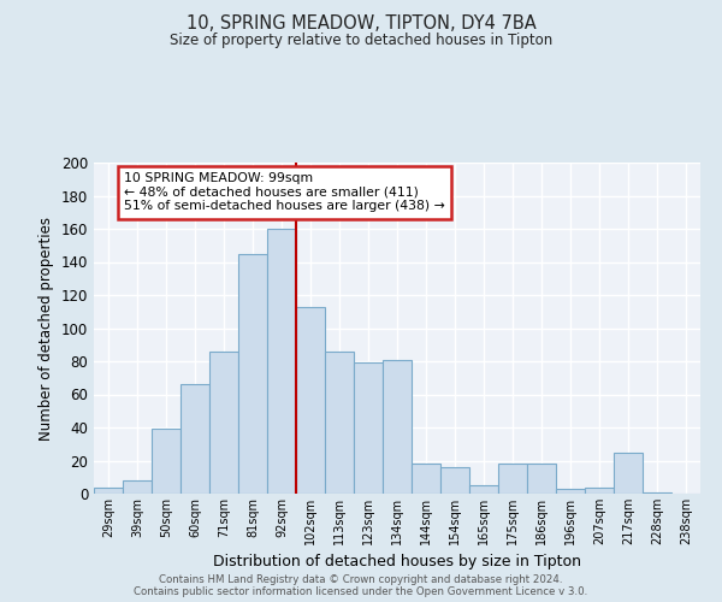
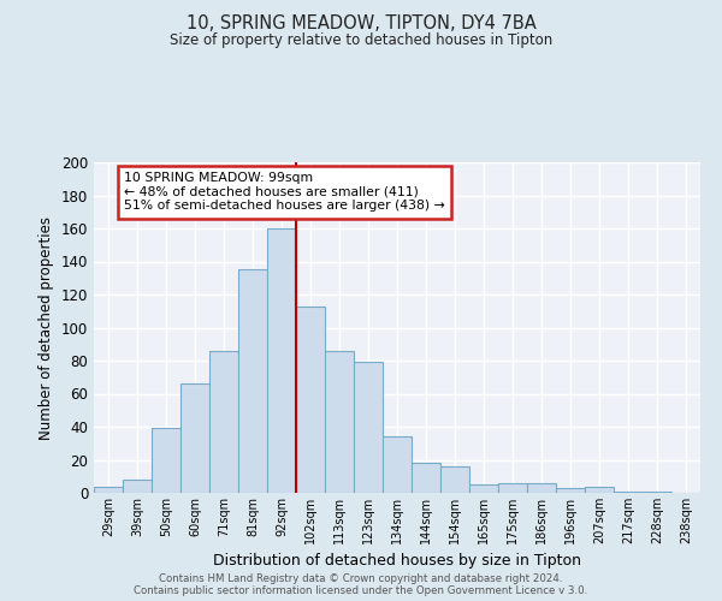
81sqm: 145 -> 135
134sqm: 81 -> 34
175sqm: 18 -> 6
186sqm: 18 -> 6
217sqm: 25 -> 1
